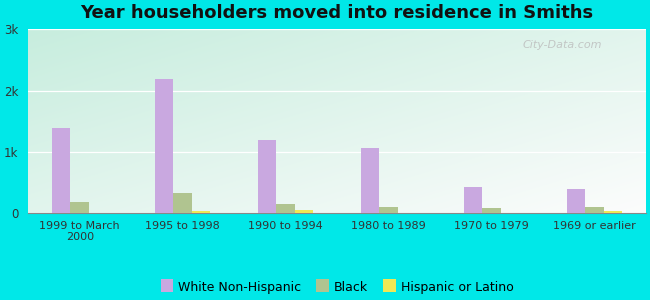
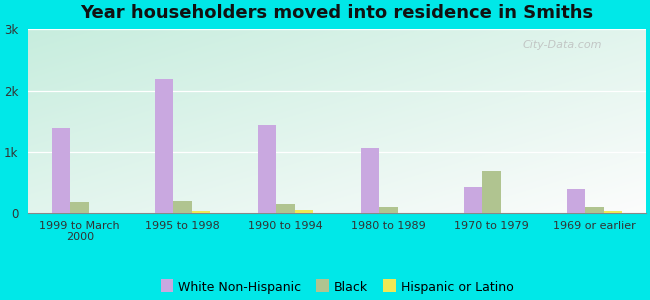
Black/1995 to 1998: 0.33k -> 0.20k
White Non-Hispanic/1990 to 1994: 1.20k -> 1.44k
Black/1970 to 1979: 0.08k -> 0.68k
